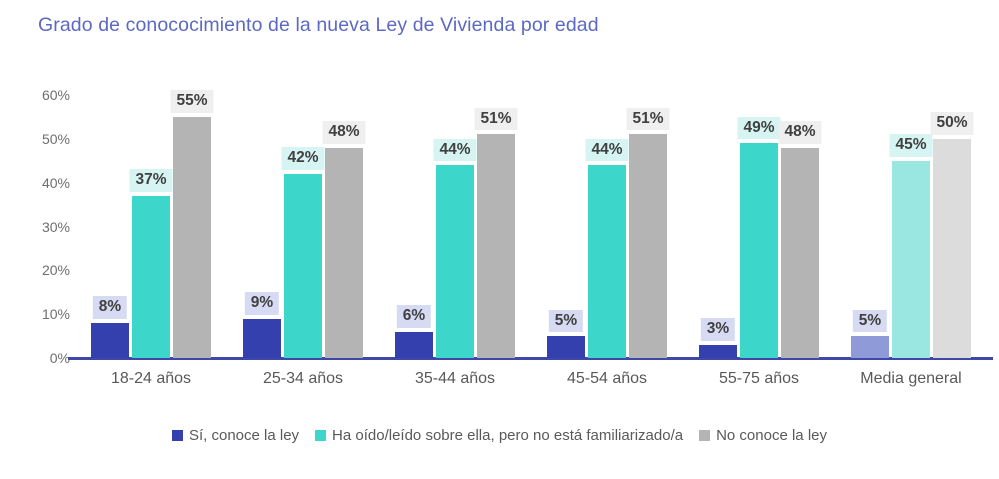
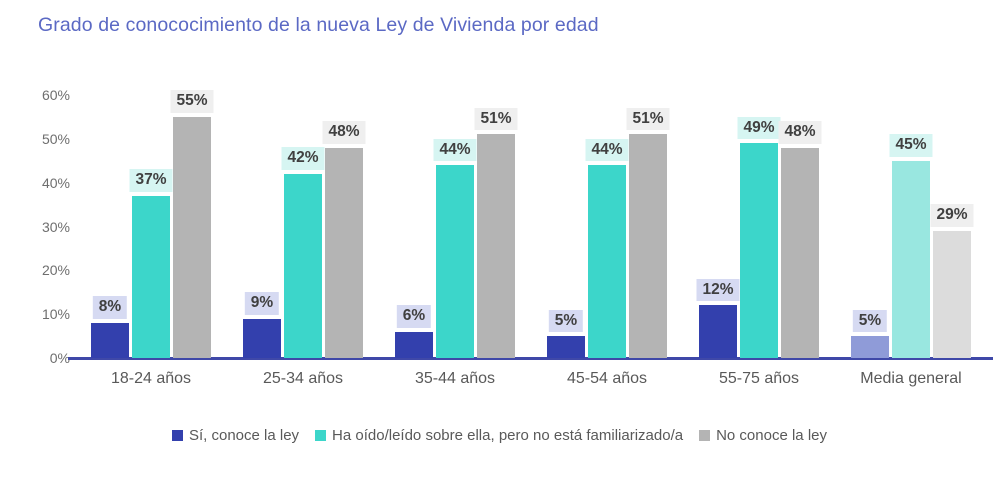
Sí, conoce la ley/55-75 años: 3% -> 12%
No conoce la ley/Media general: 50% -> 29%
